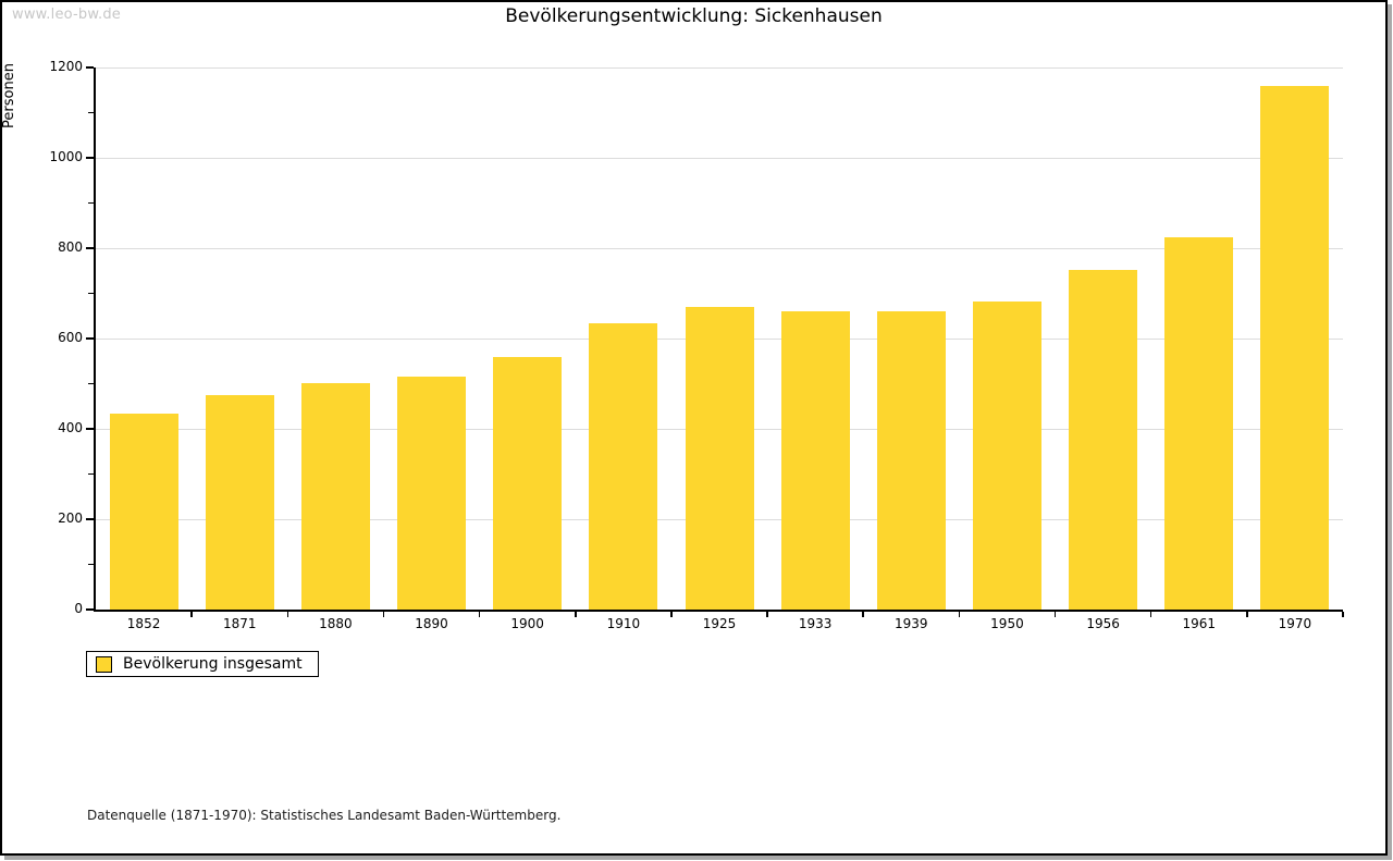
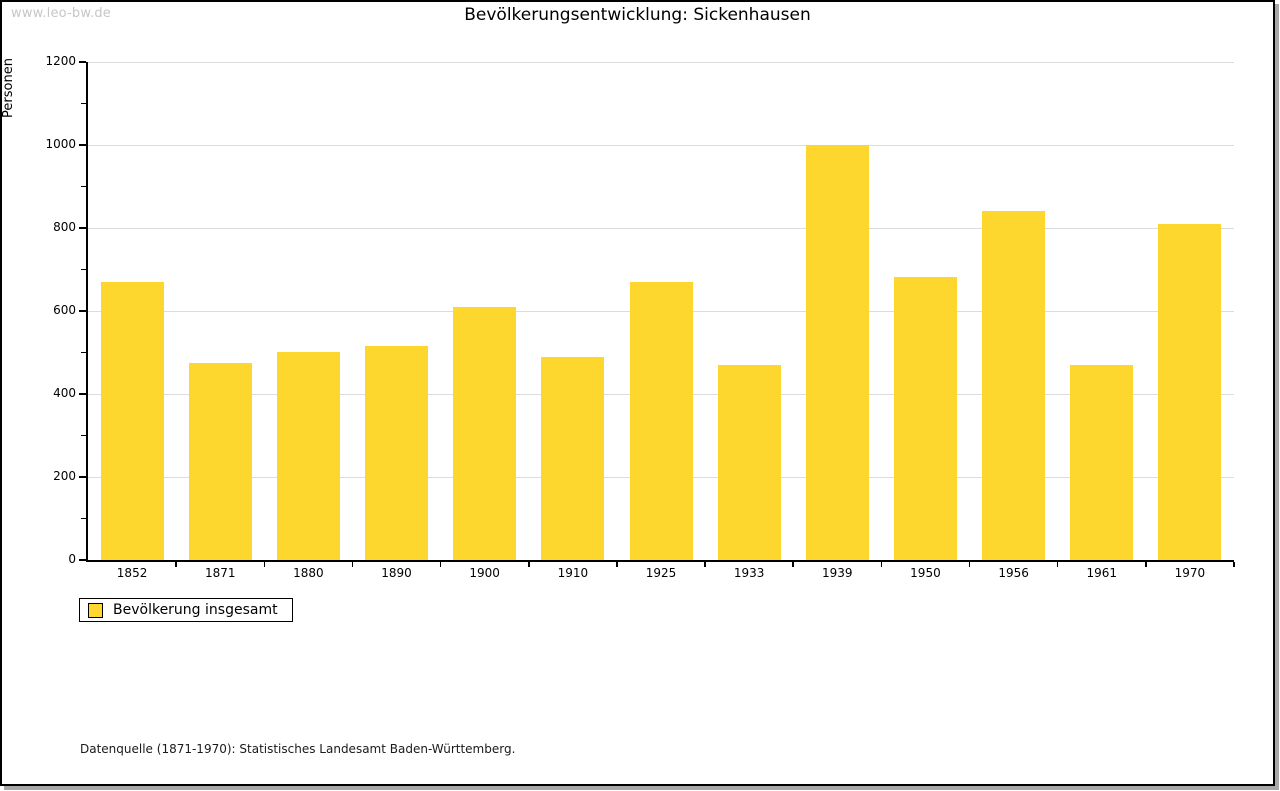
1852: 430 -> 670
1900: 560 -> 610
1910: 630 -> 490
1933: 660 -> 470
1939: 660 -> 1000
1956: 750 -> 840
1961: 820 -> 470
1970: 1160 -> 810
